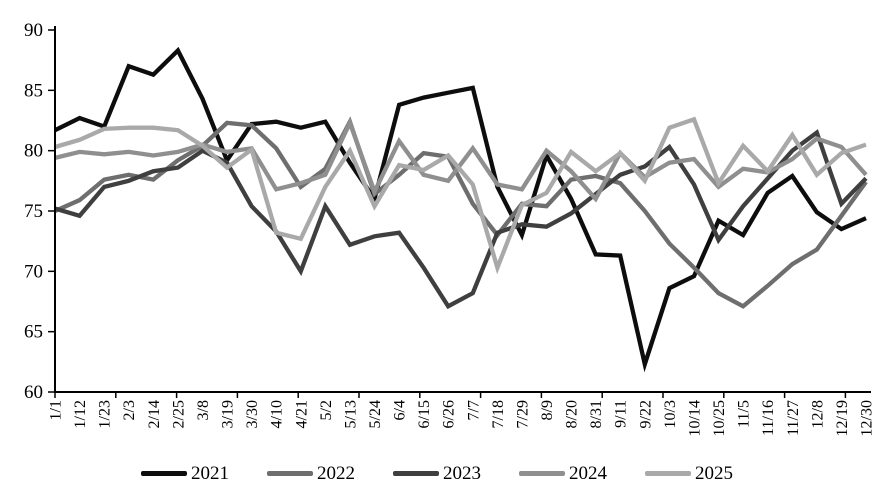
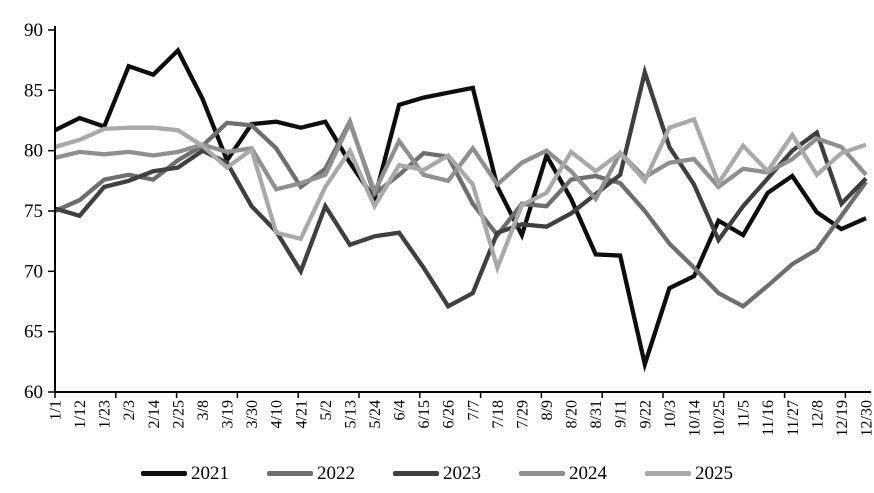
2024/7/29: 76.8 -> 79.0
2023/9/22: 78.7 -> 86.5
